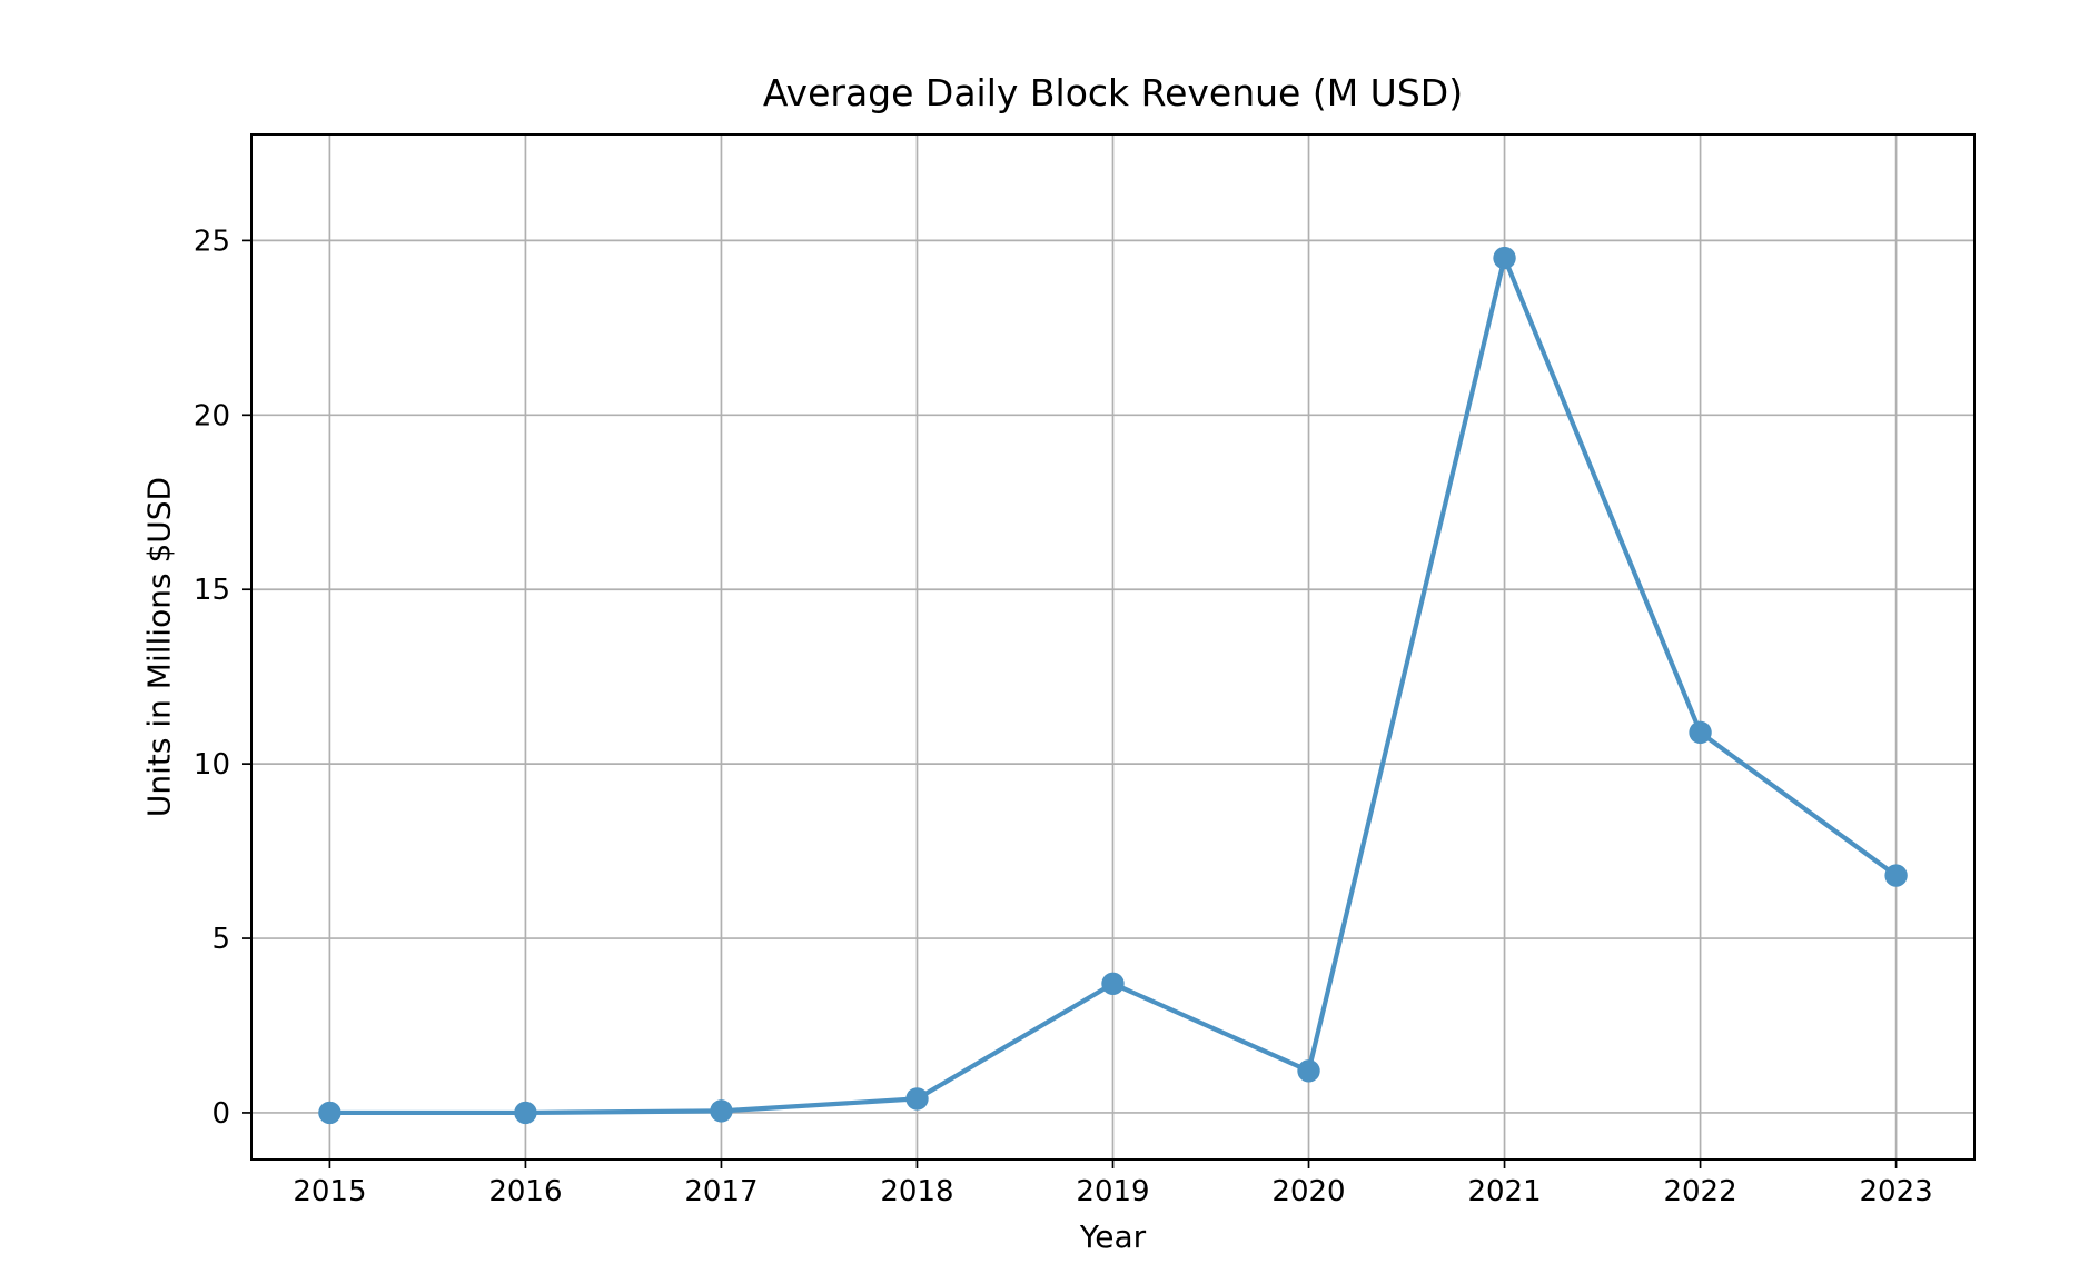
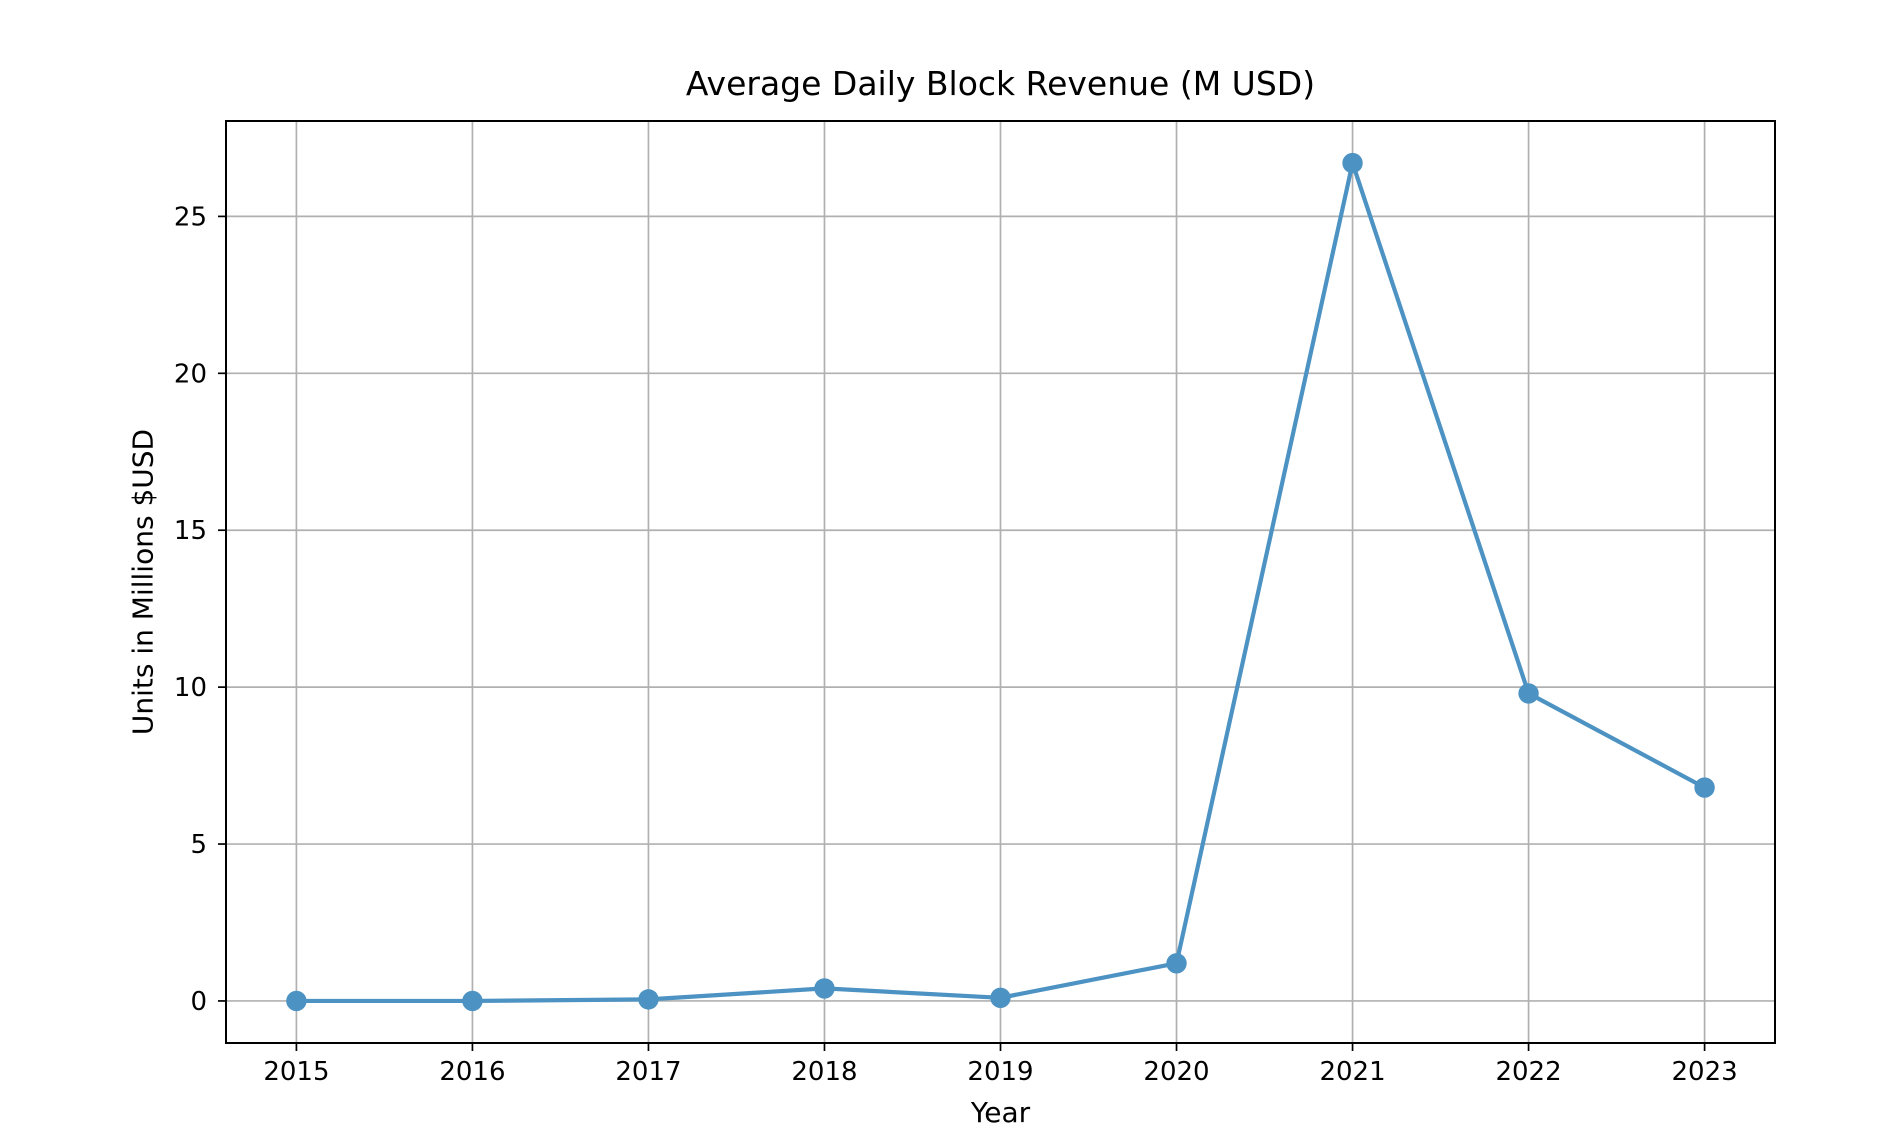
2019: 3.7 -> 0.1
2021: 24.5 -> 26.7
2022: 10.9 -> 9.8
